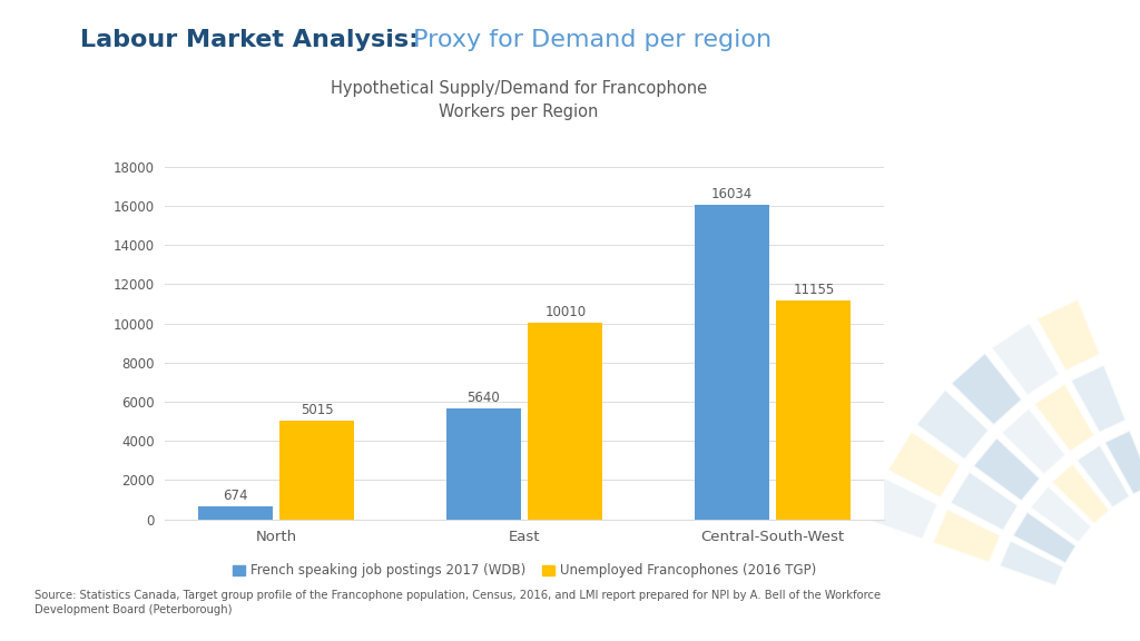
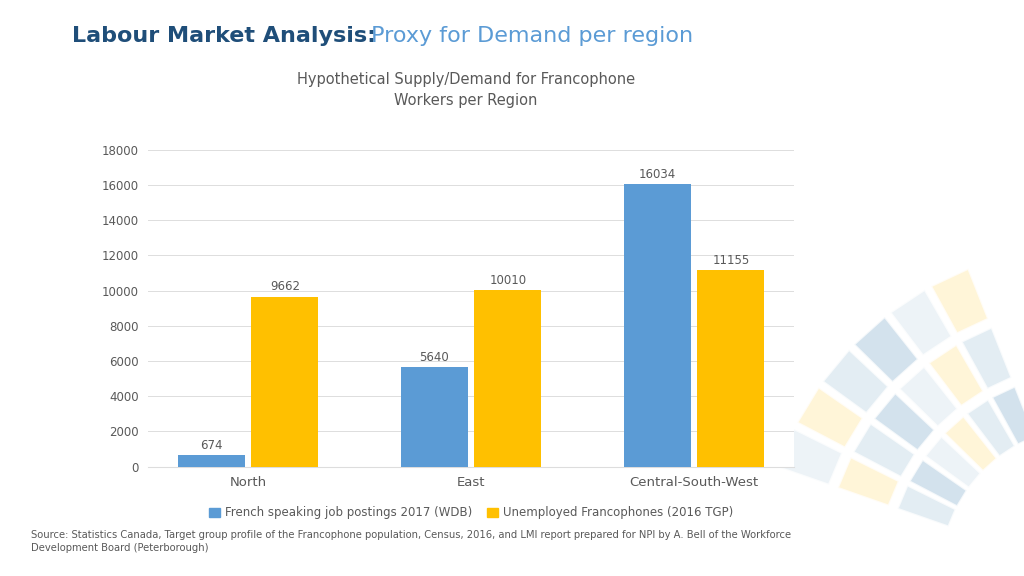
Unemployed Francophones (2016 TGP)/North: 5015 -> 9662
